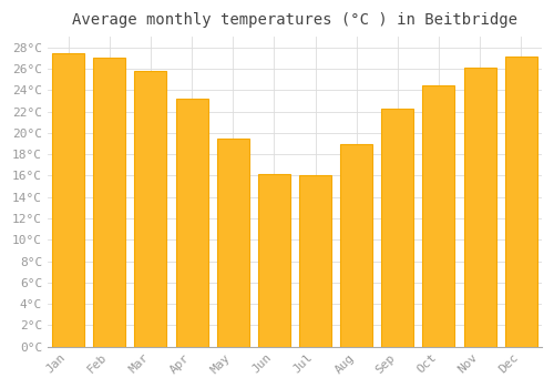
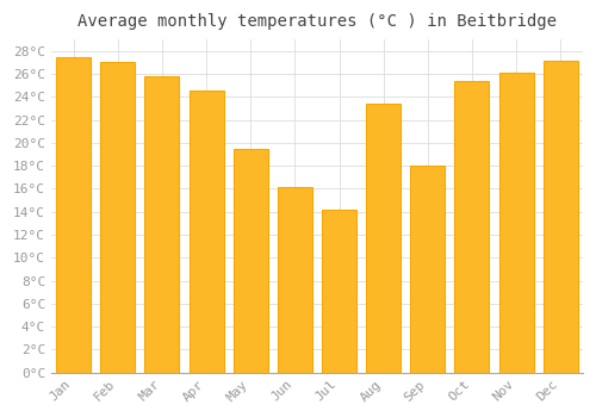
Apr: 23.2°C -> 24.6°C
Jul: 16.1°C -> 14.2°C
Aug: 19.0°C -> 23.4°C
Sep: 22.3°C -> 18.0°C
Oct: 24.5°C -> 25.4°C
